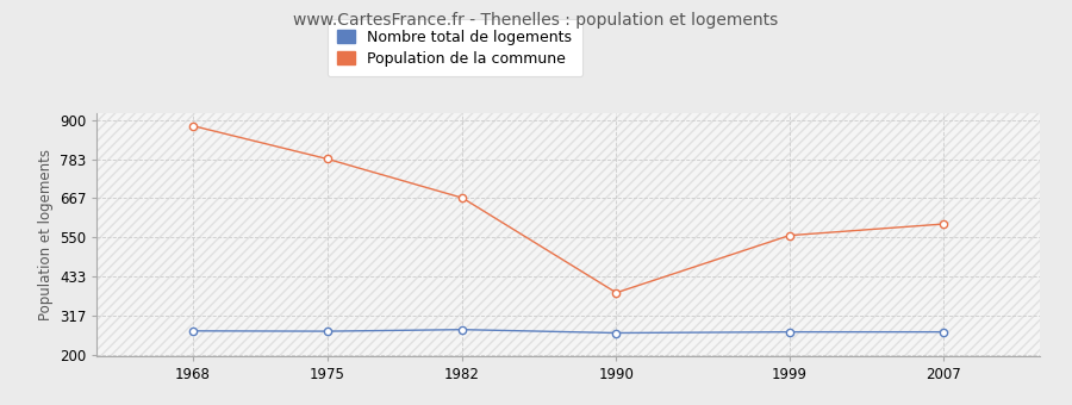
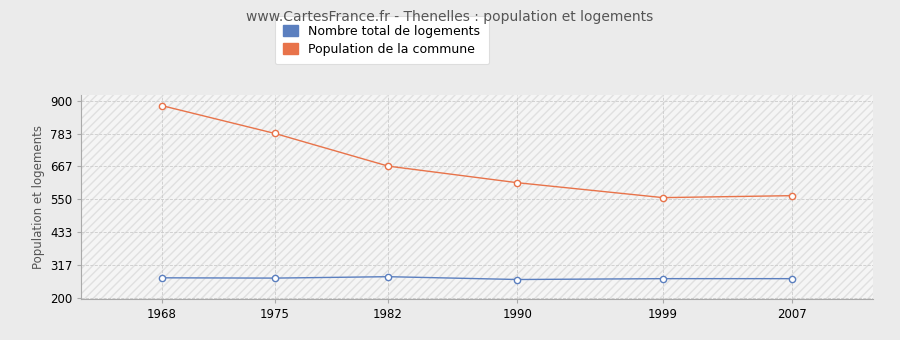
Population de la commune/1990: 385 -> 609
Population de la commune/2007: 590 -> 563
